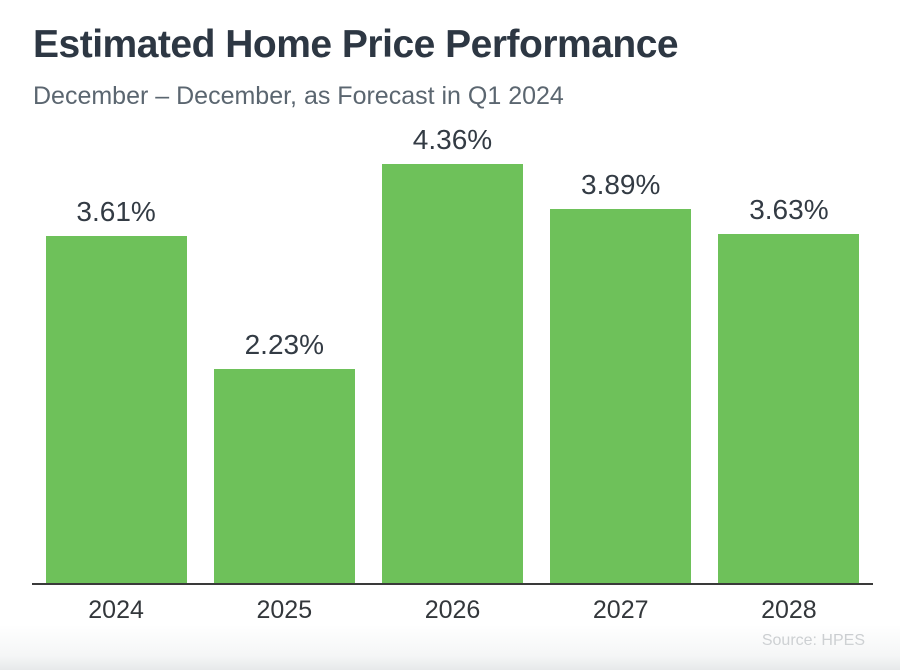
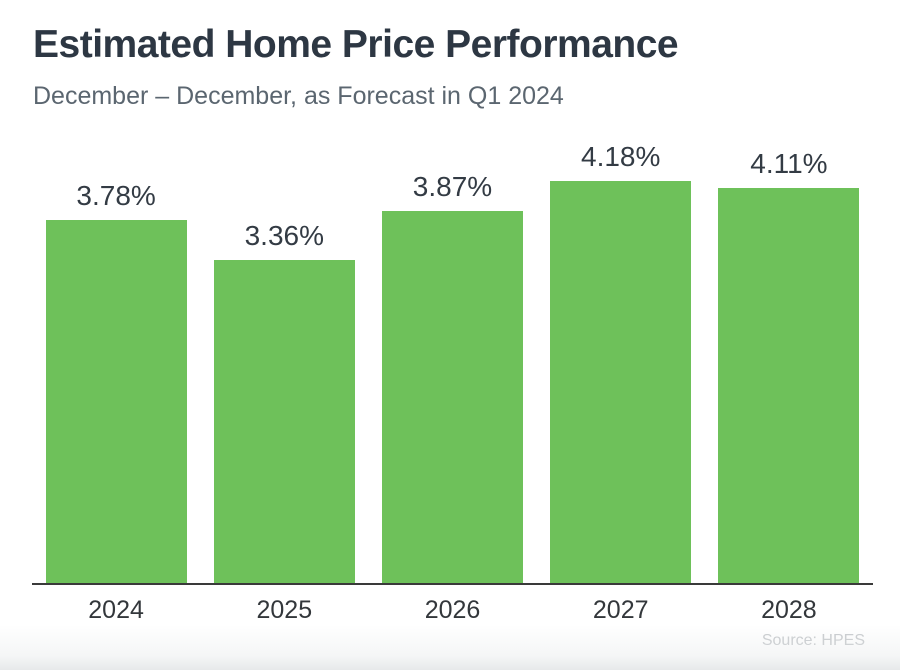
2024: 3.61% -> 3.78%
2025: 2.23% -> 3.36%
2026: 4.36% -> 3.87%
2027: 3.89% -> 4.18%
2028: 3.63% -> 4.11%
